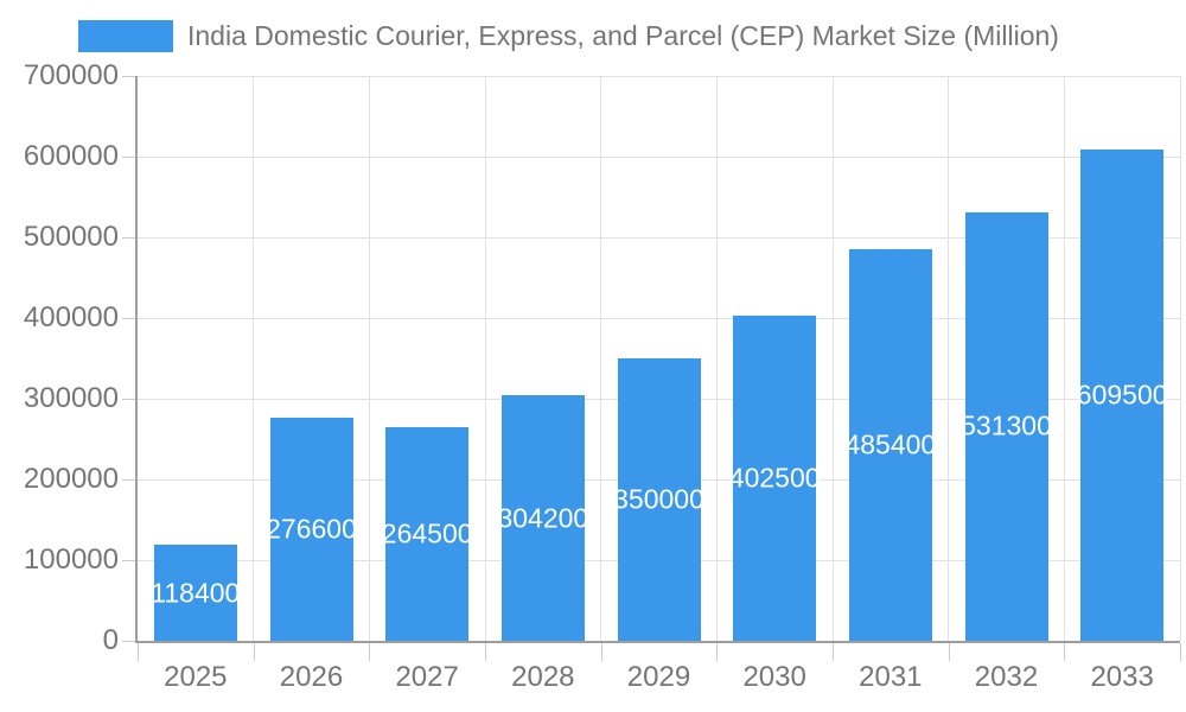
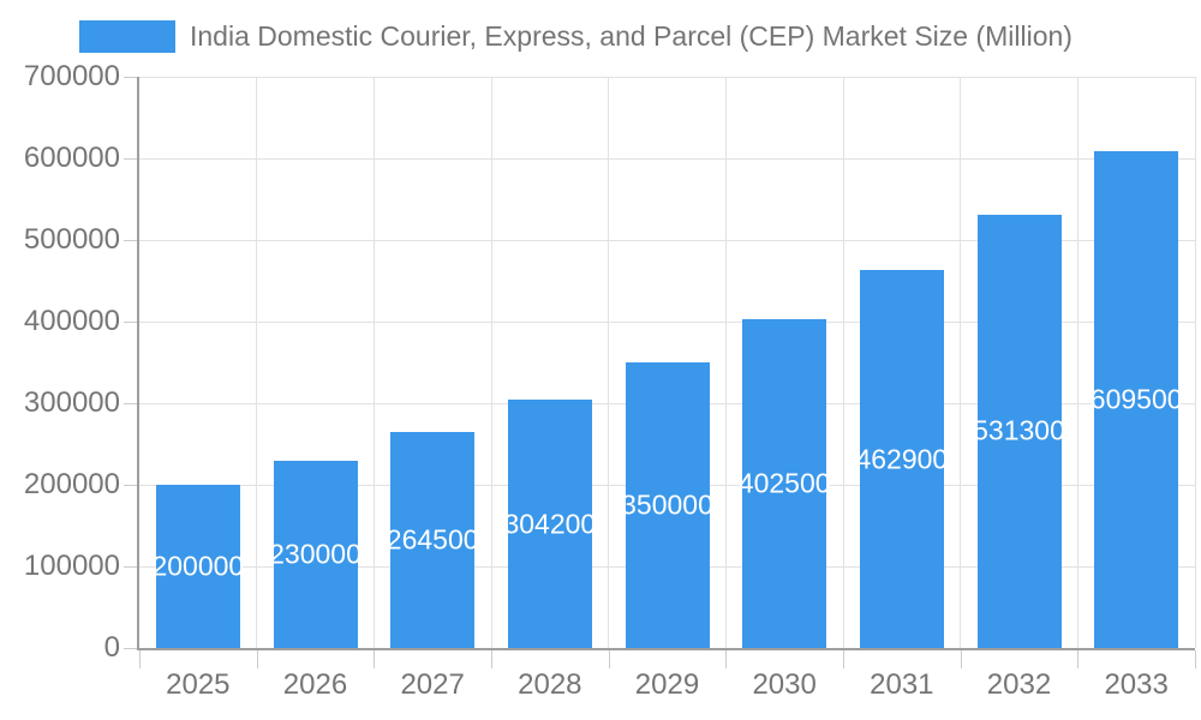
2025: 118400 -> 200000
2026: 276600 -> 230000
2031: 485400 -> 462900
